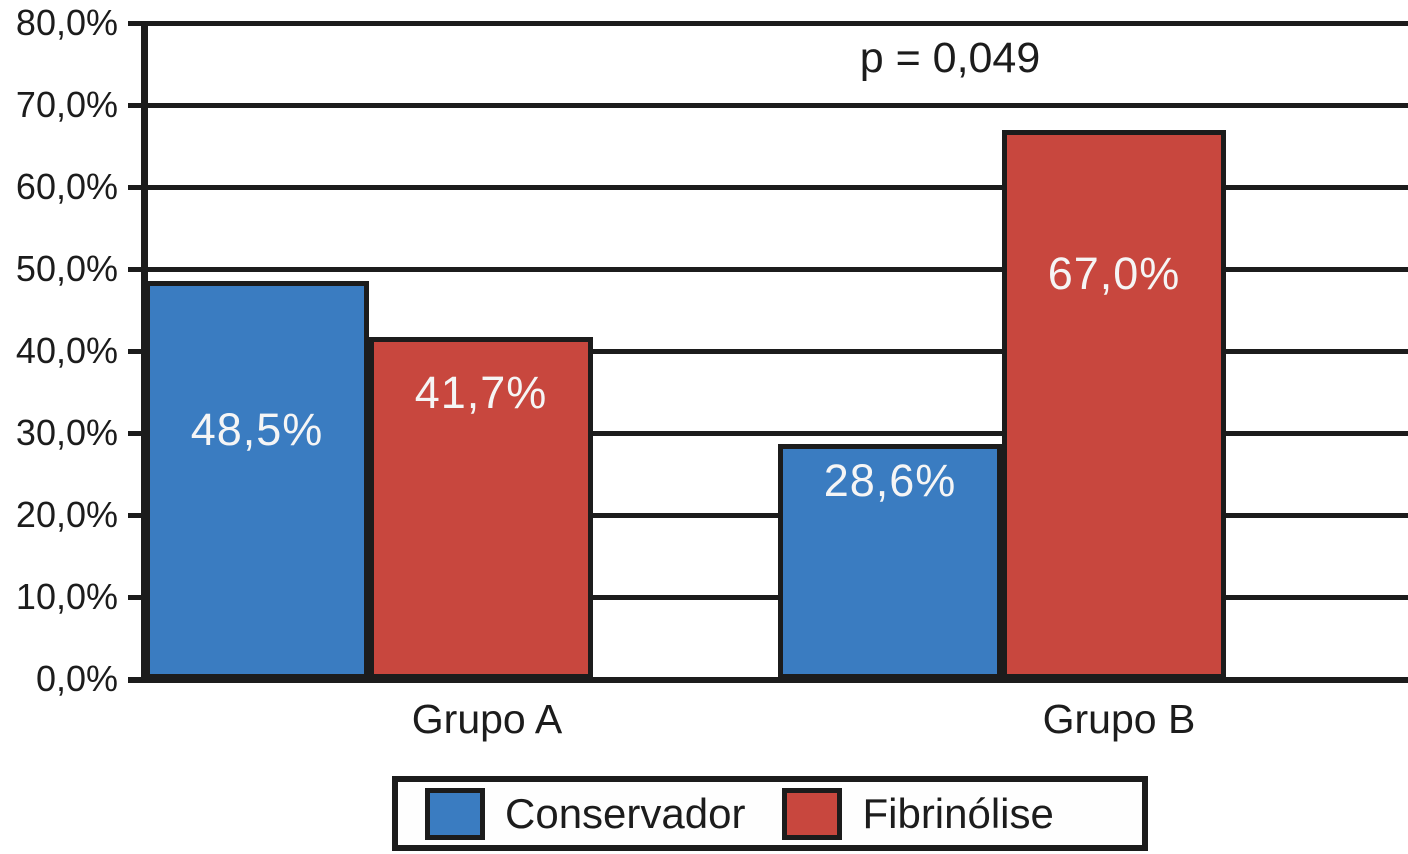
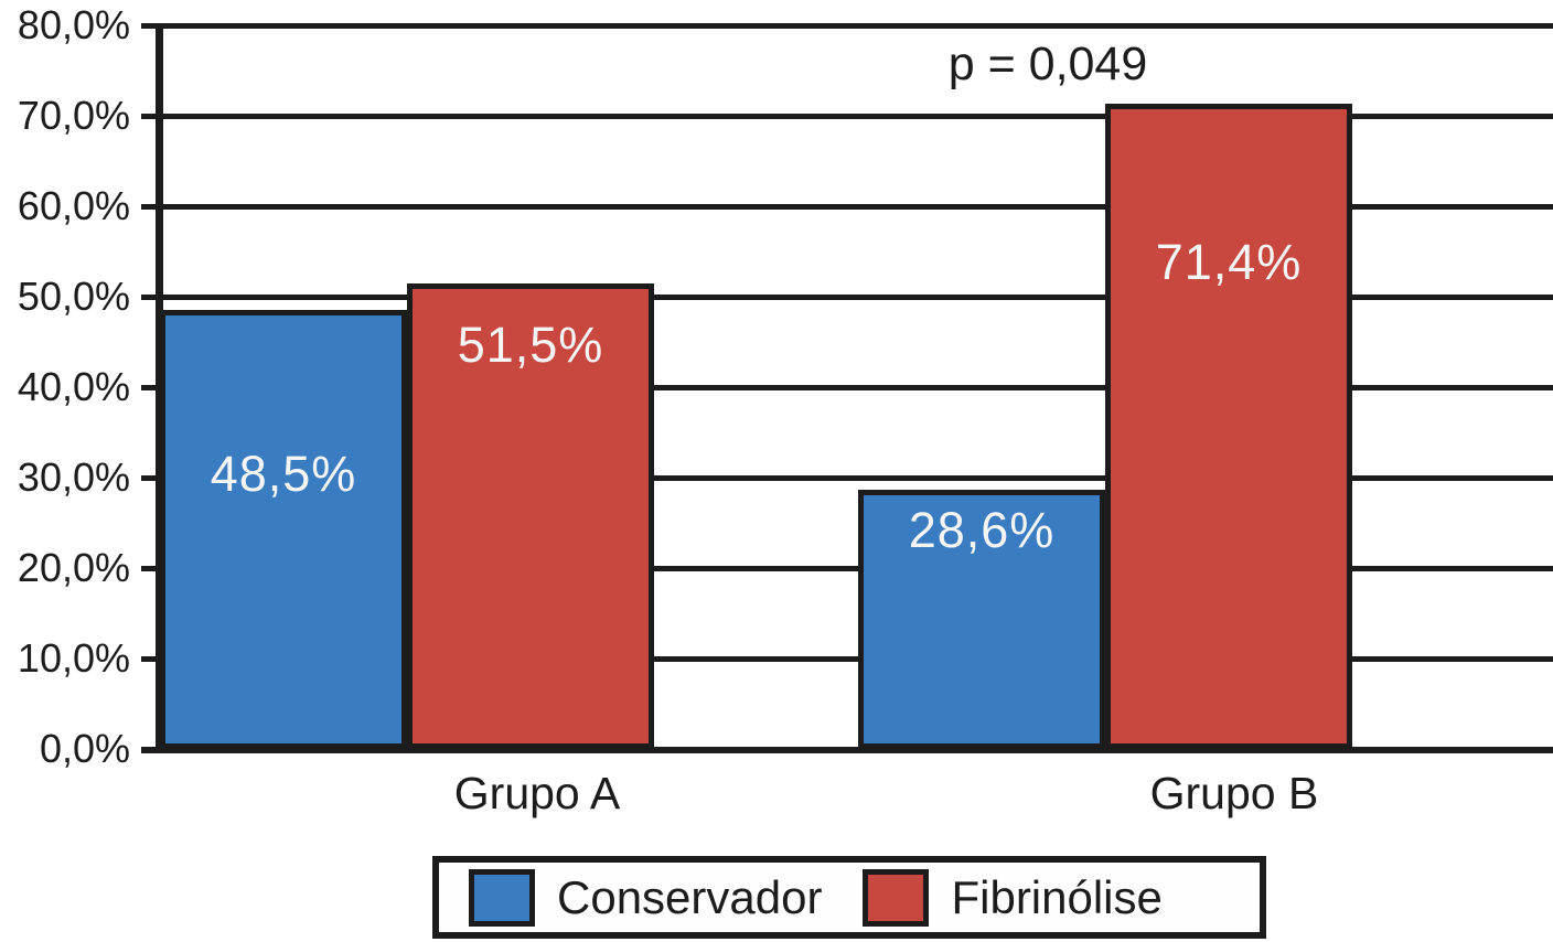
Fibrinólise/Grupo A: 41,7% -> 51,5%
Fibrinólise/Grupo B: 67,0% -> 71,4%
